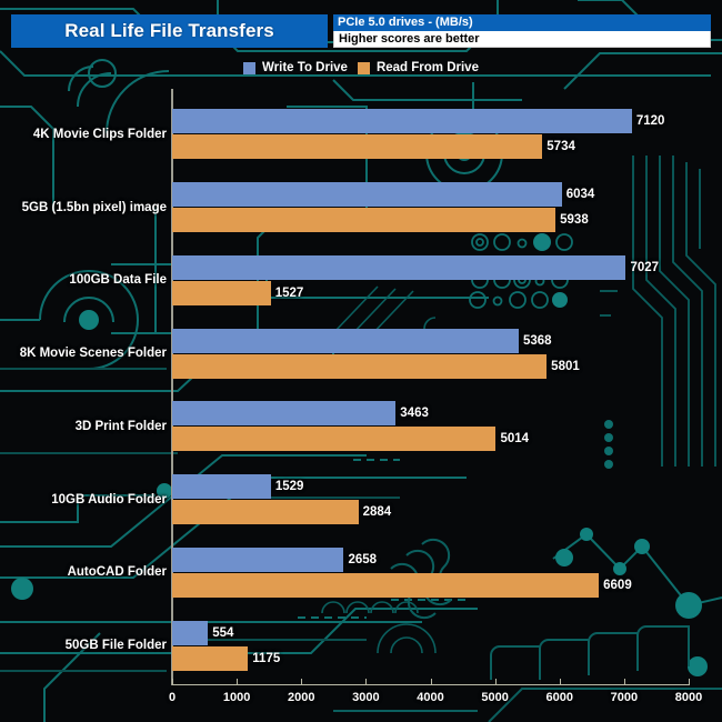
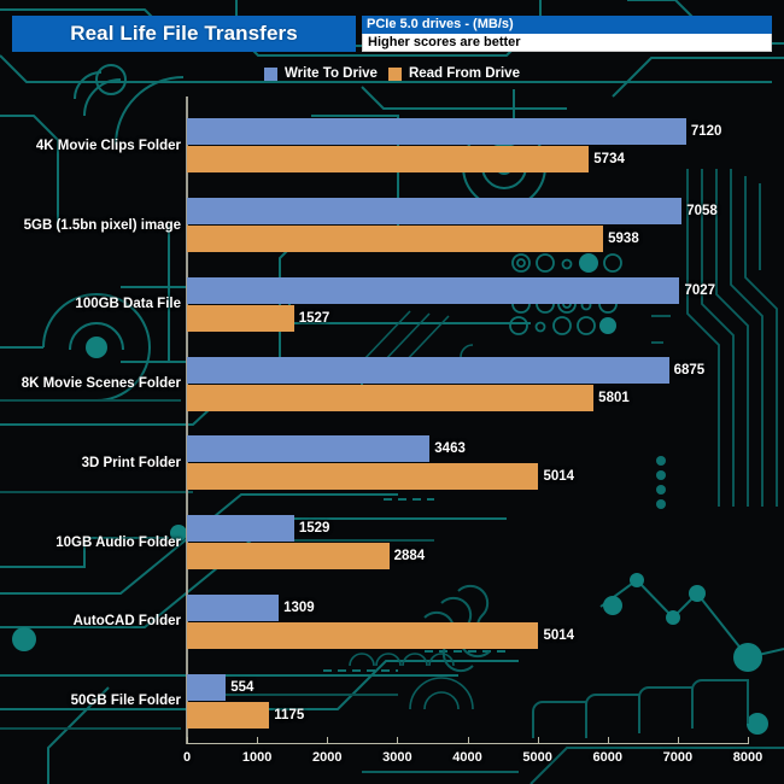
Write To Drive/5GB (1.5bn pixel) image: 6034 -> 7058
Write To Drive/8K Movie Scenes Folder: 5368 -> 6875
Write To Drive/AutoCAD Folder: 2658 -> 1309
Read From Drive/AutoCAD Folder: 6609 -> 5014
